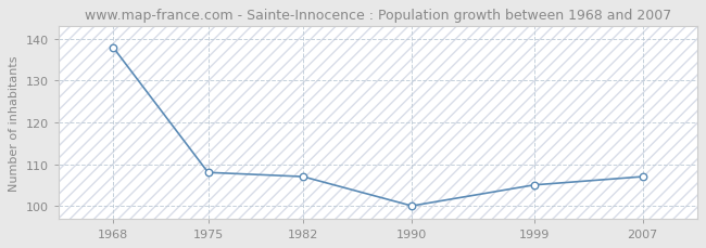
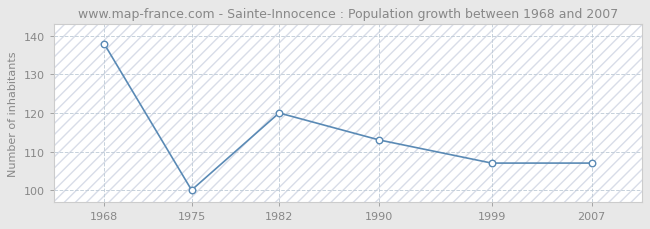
1975: 108 -> 100
1982: 107 -> 120
1990: 100 -> 113
1999: 105 -> 107
